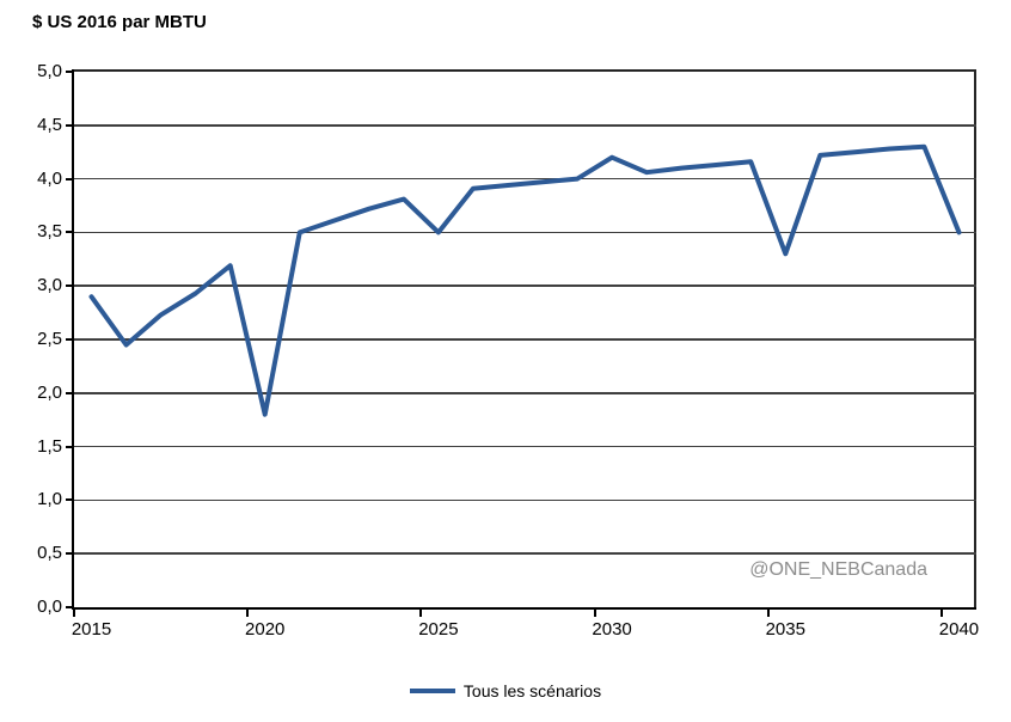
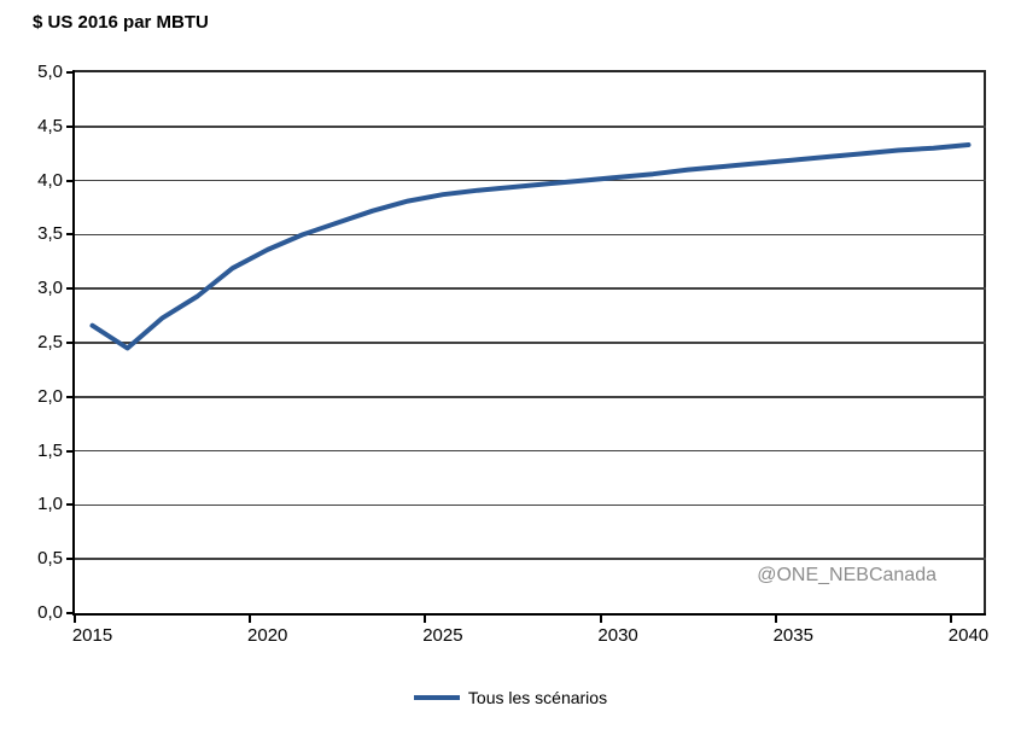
2015: 2,9 -> 2,7
2020: 1,8 -> 3,4
2025: 3,5 -> 3,9
2030: 4,2 -> 4,0
2035: 3,3 -> 4,2
2040: 3,5 -> 4,3
